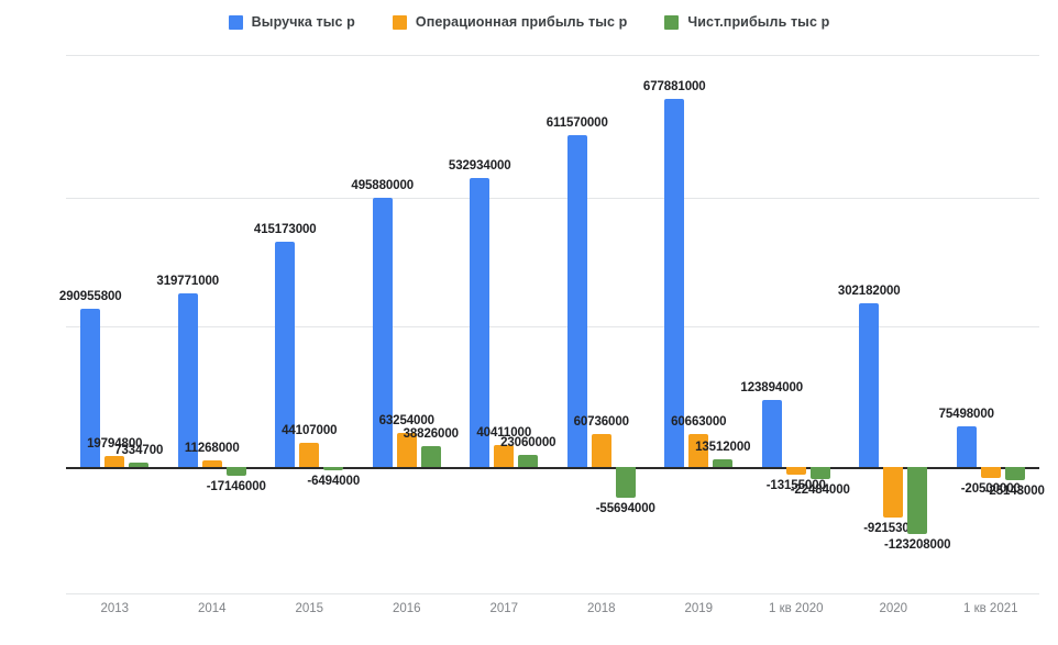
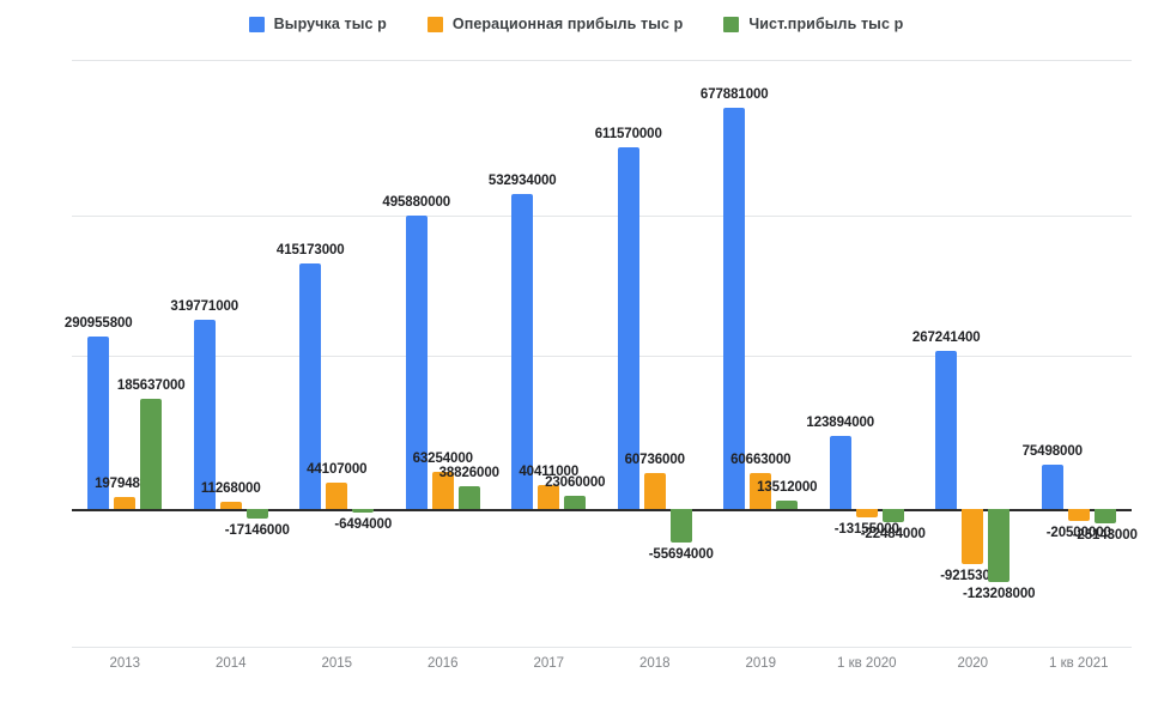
Чист.прибыль тыс р/2013: 7334700 -> 185637000
Выручка тыс р/2020: 302182000 -> 267241400
